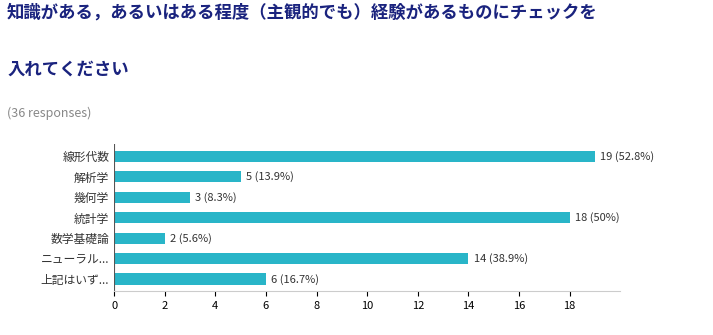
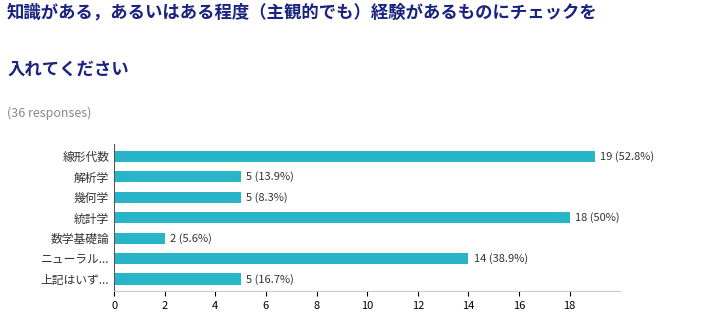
幾何学: 3 -> 5
上記はいず...: 6 -> 5
